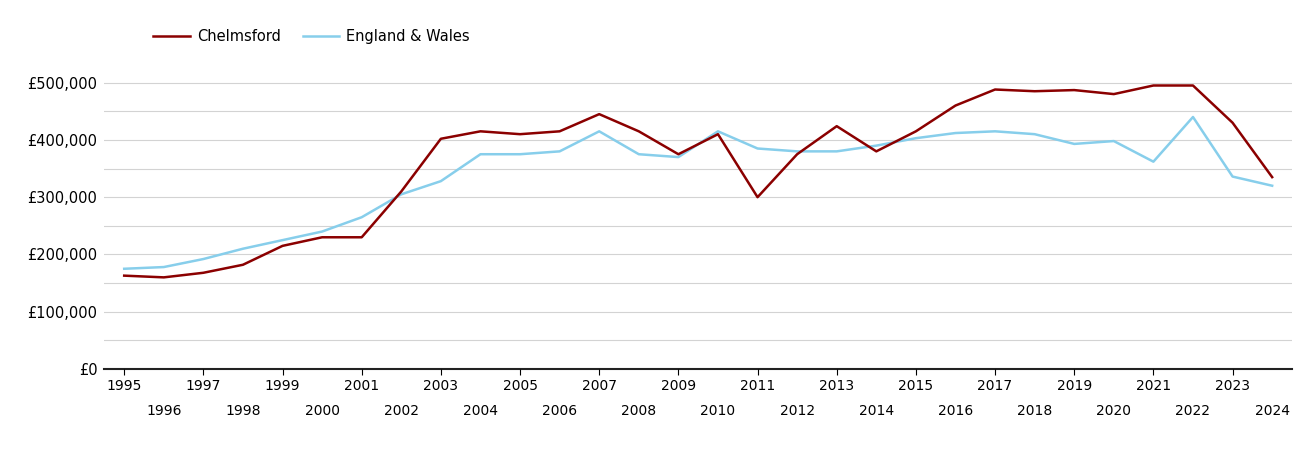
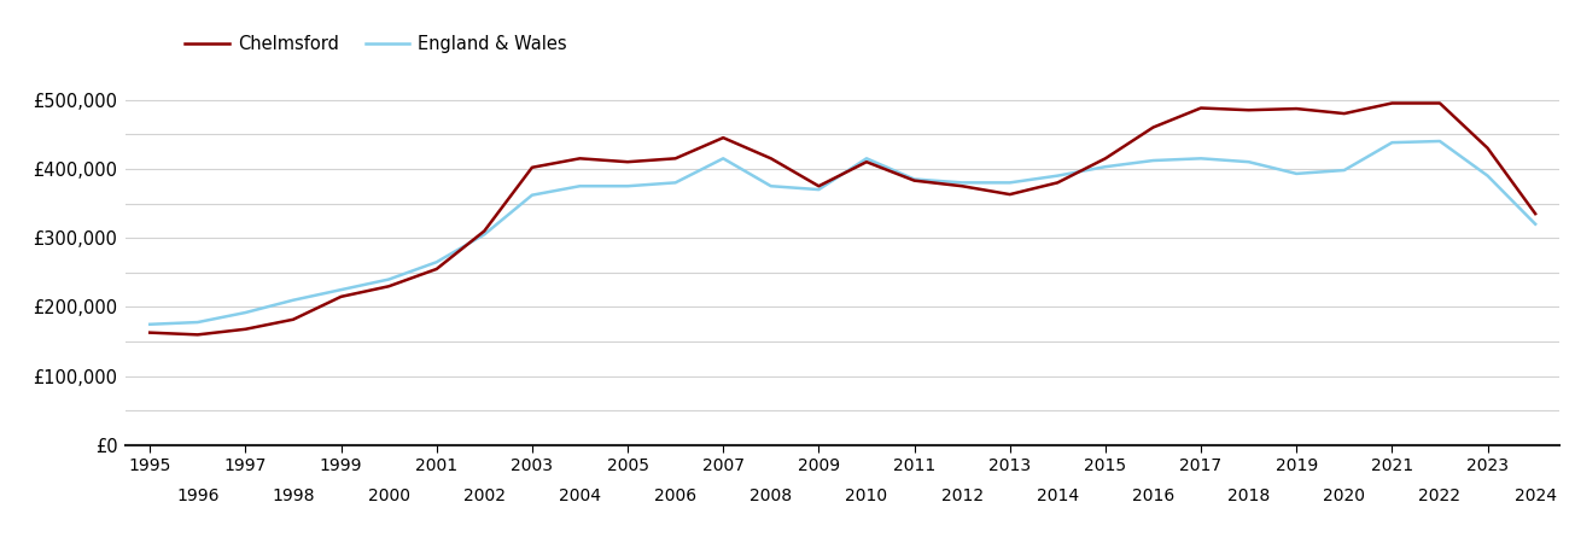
Chelmsford/2001: £230,000 -> £255,000
England & Wales/2003: £328,000 -> £362,000
Chelmsford/2011: £300,000 -> £383,000
Chelmsford/2013: £424,000 -> £363,000
England & Wales/2021: £362,000 -> £438,000
England & Wales/2023: £336,000 -> £390,000
